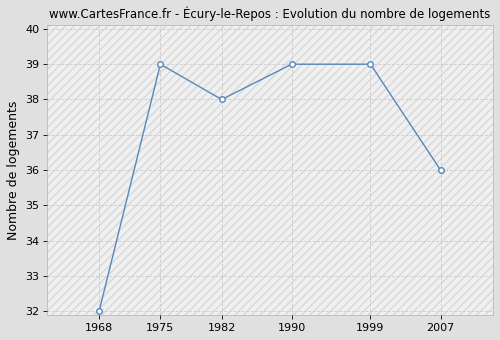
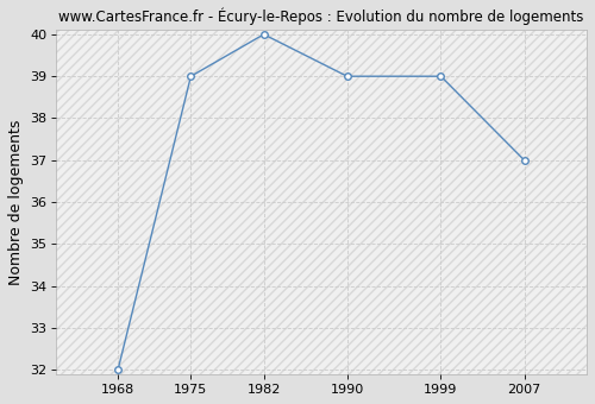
1982: 38 -> 40
2007: 36 -> 37
